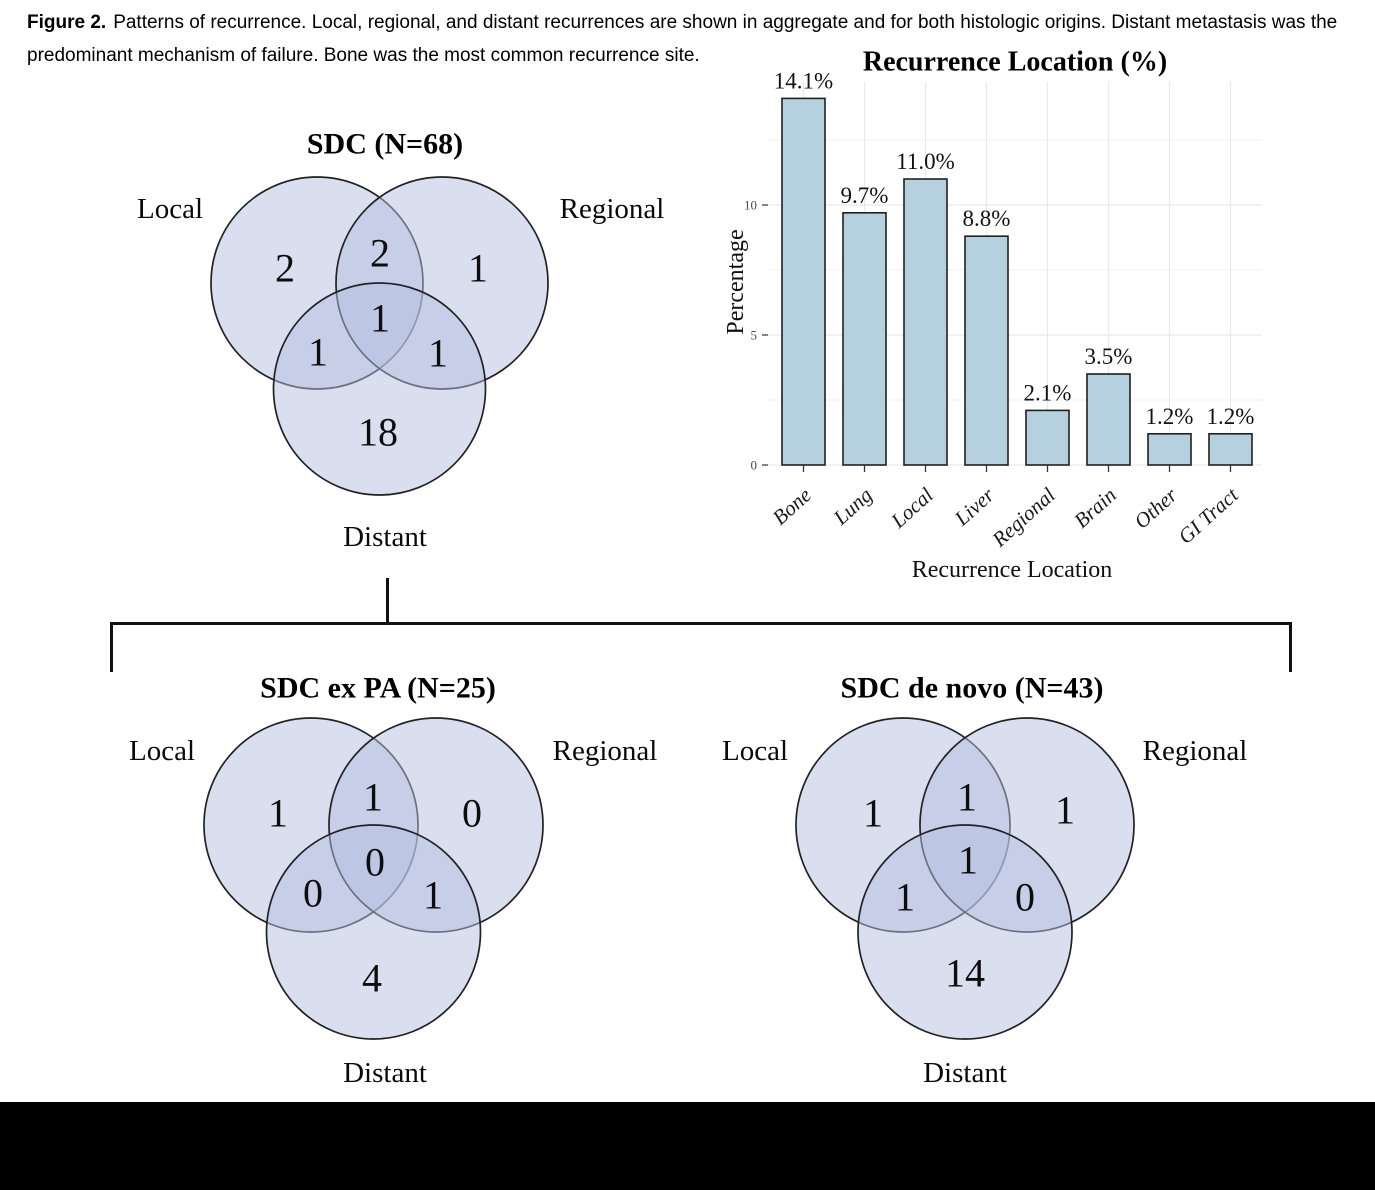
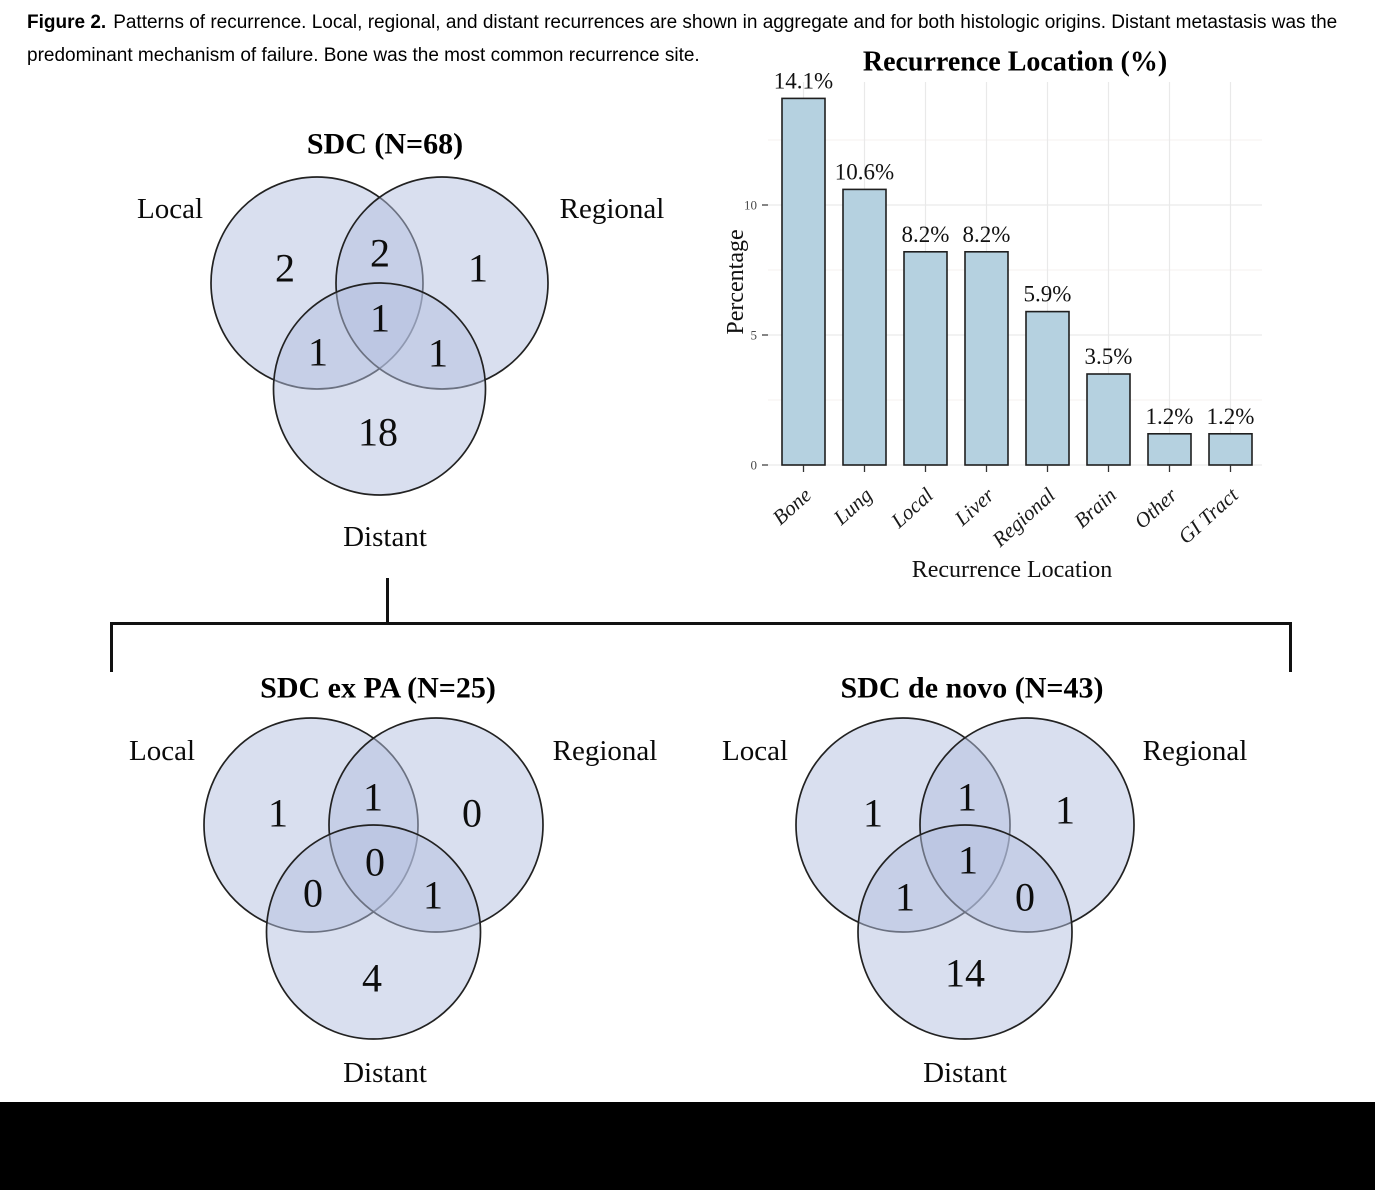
Lung: 9.7% -> 10.6%
Local: 11.0% -> 8.2%
Liver: 8.8% -> 8.2%
Regional: 2.1% -> 5.9%
